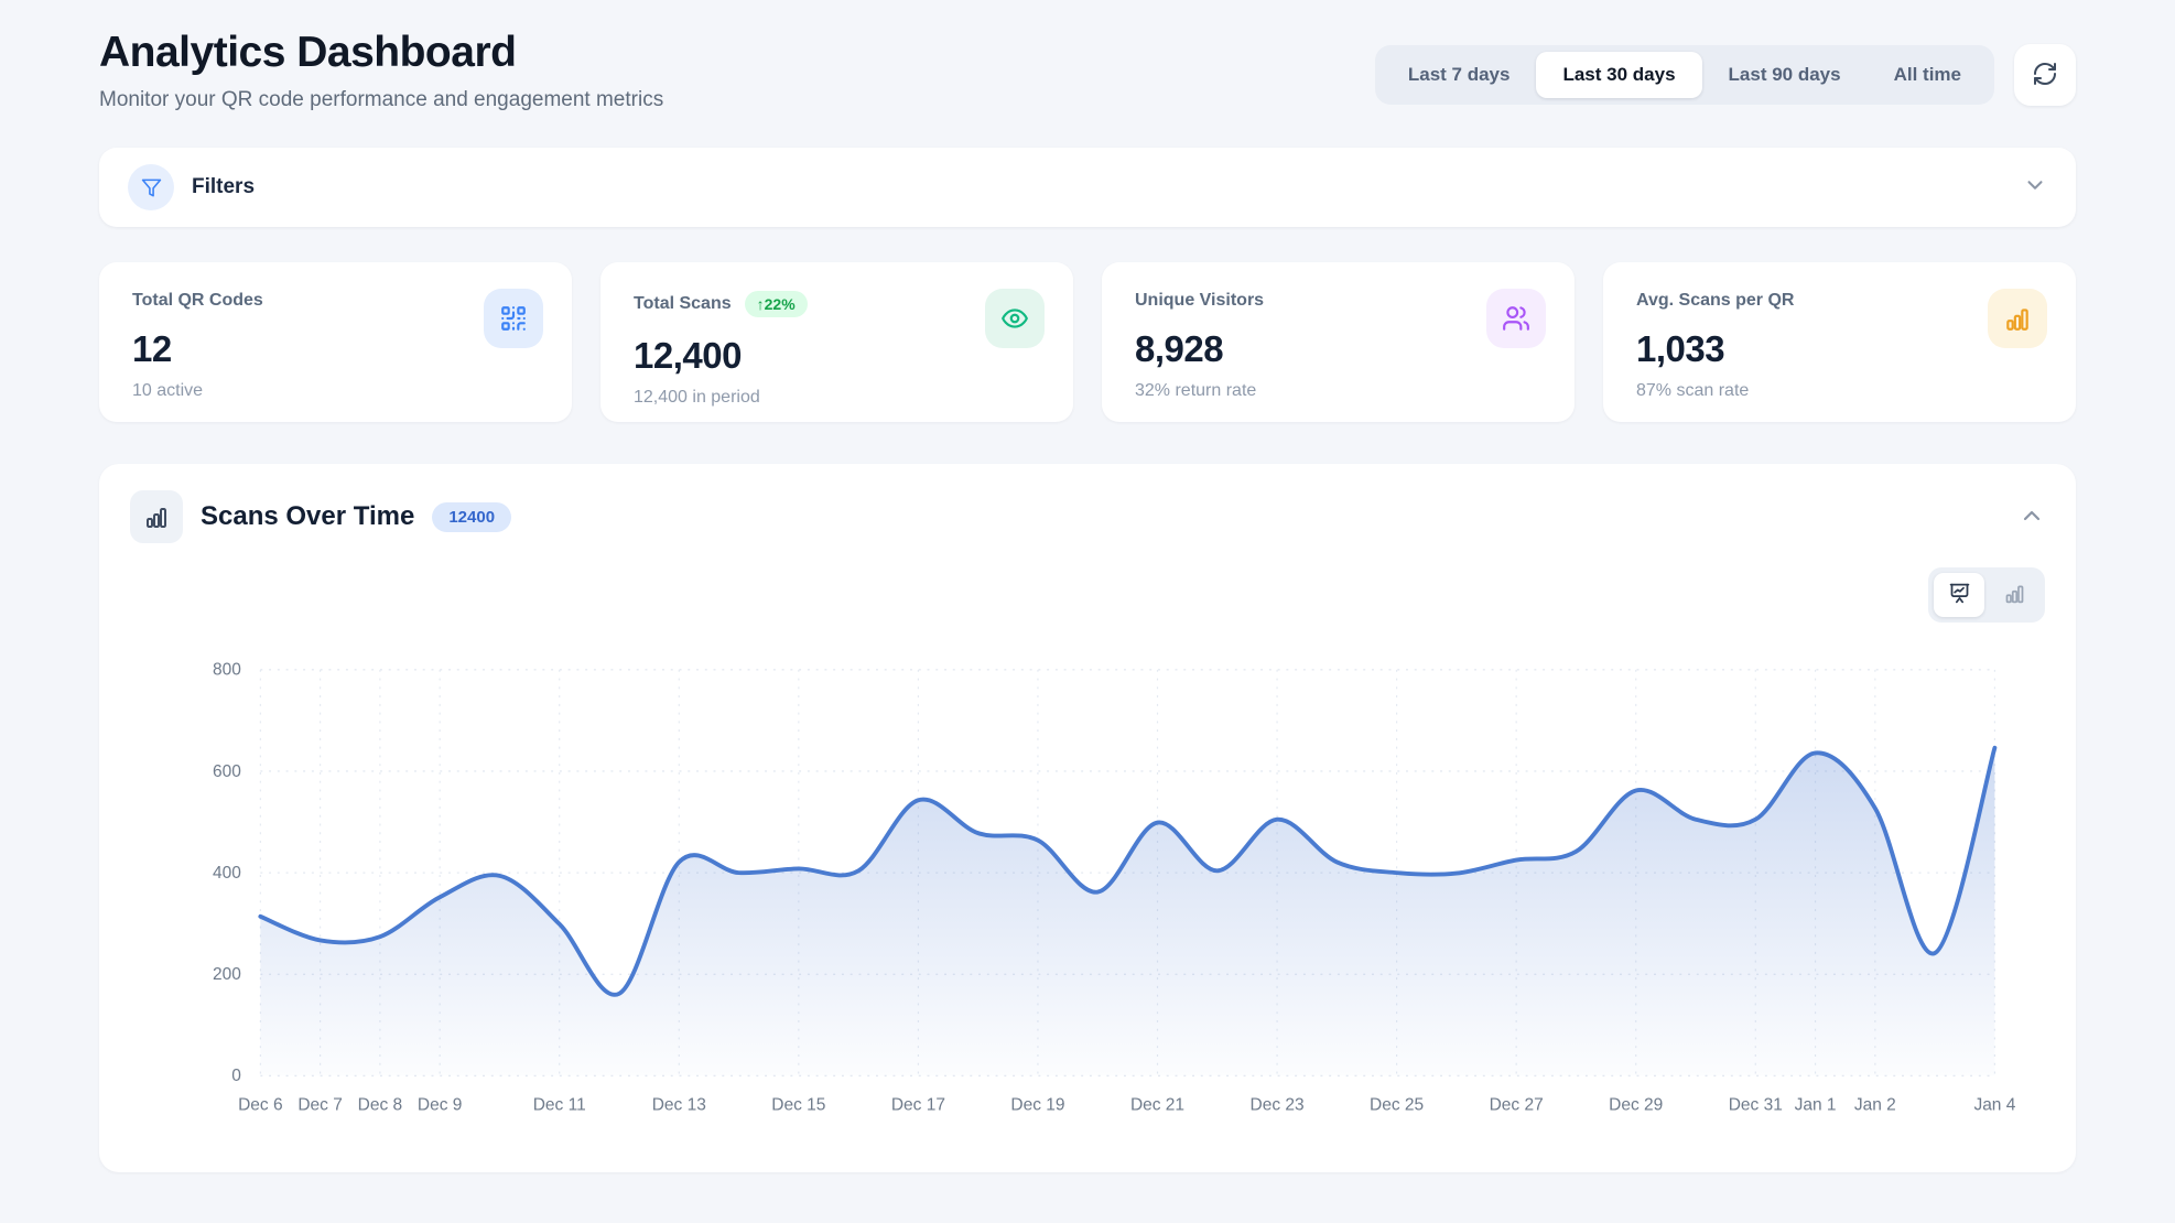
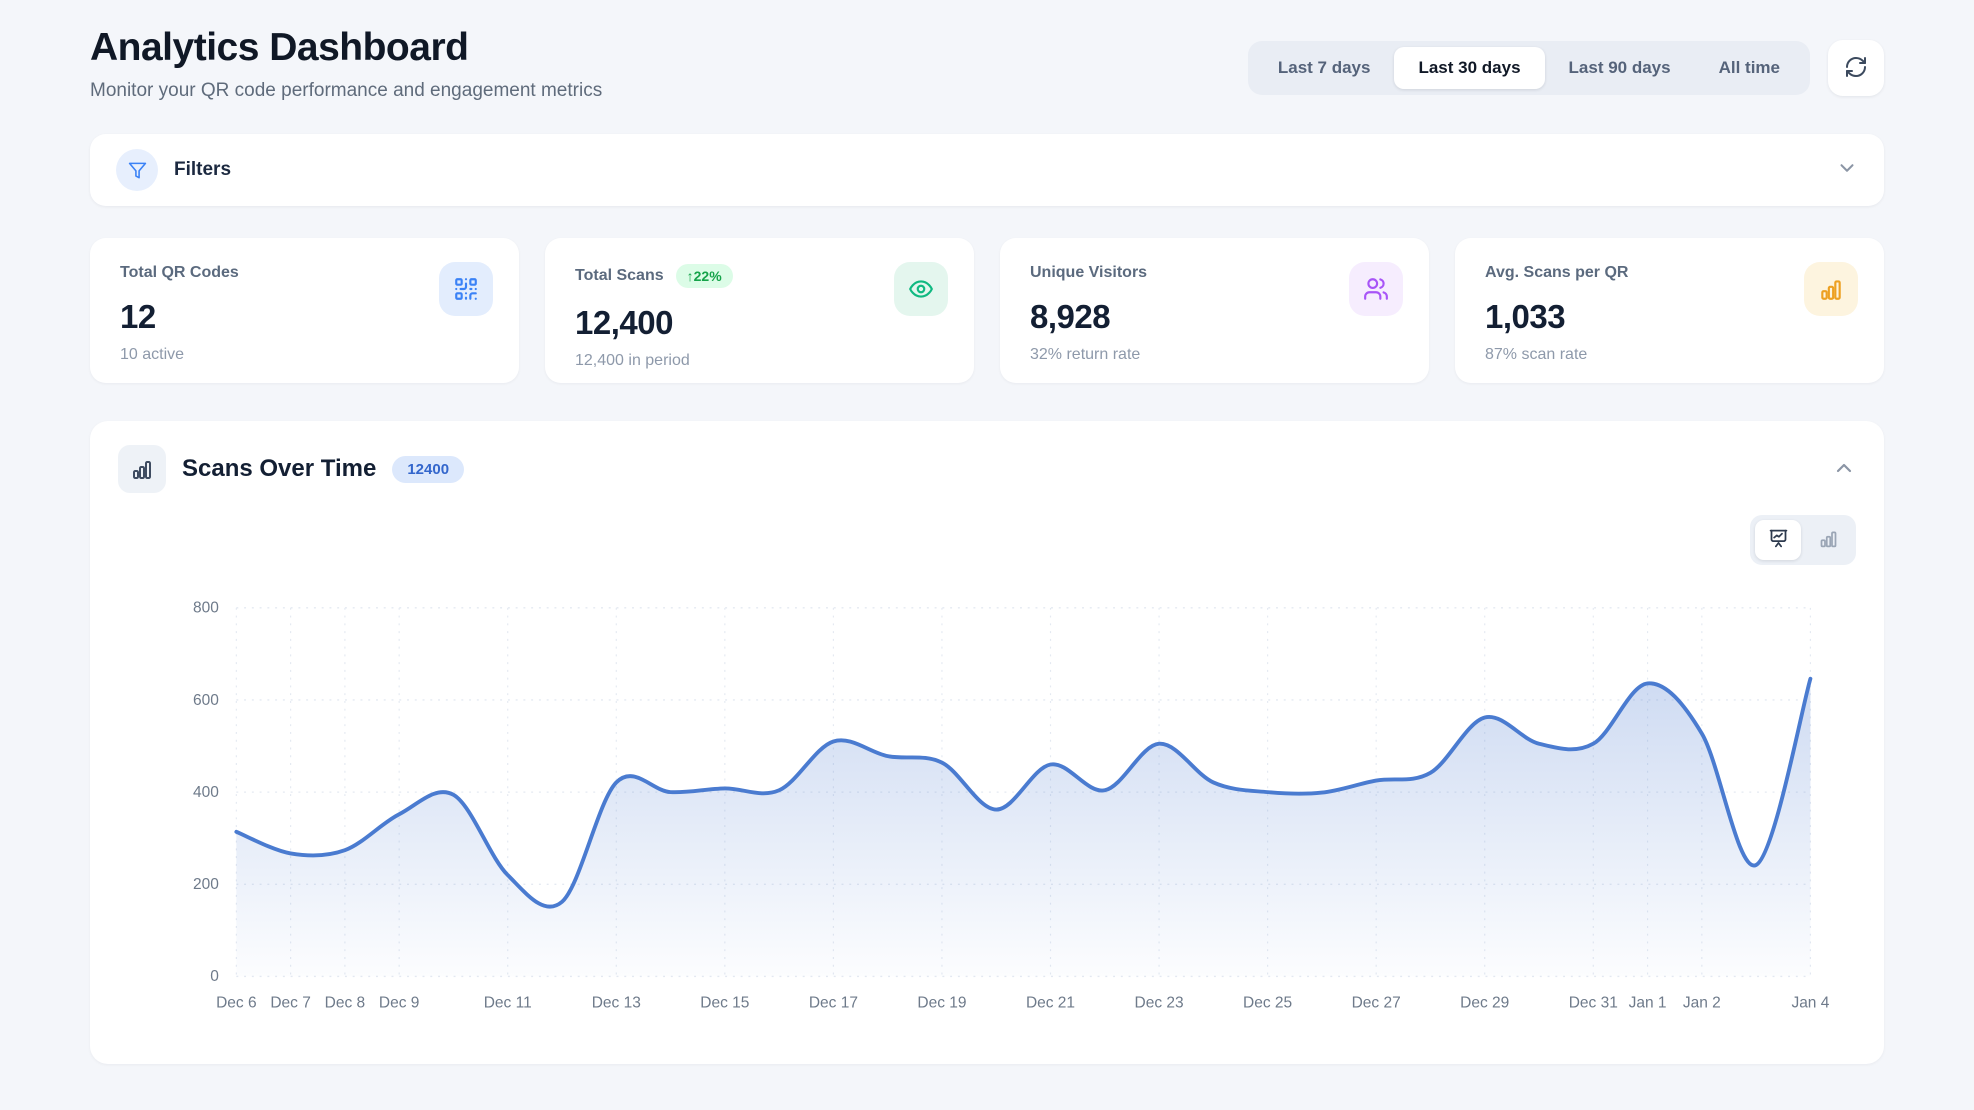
Dec 11: 300 -> 220
Dec 17: 540 -> 510
Dec 21: 500 -> 460
